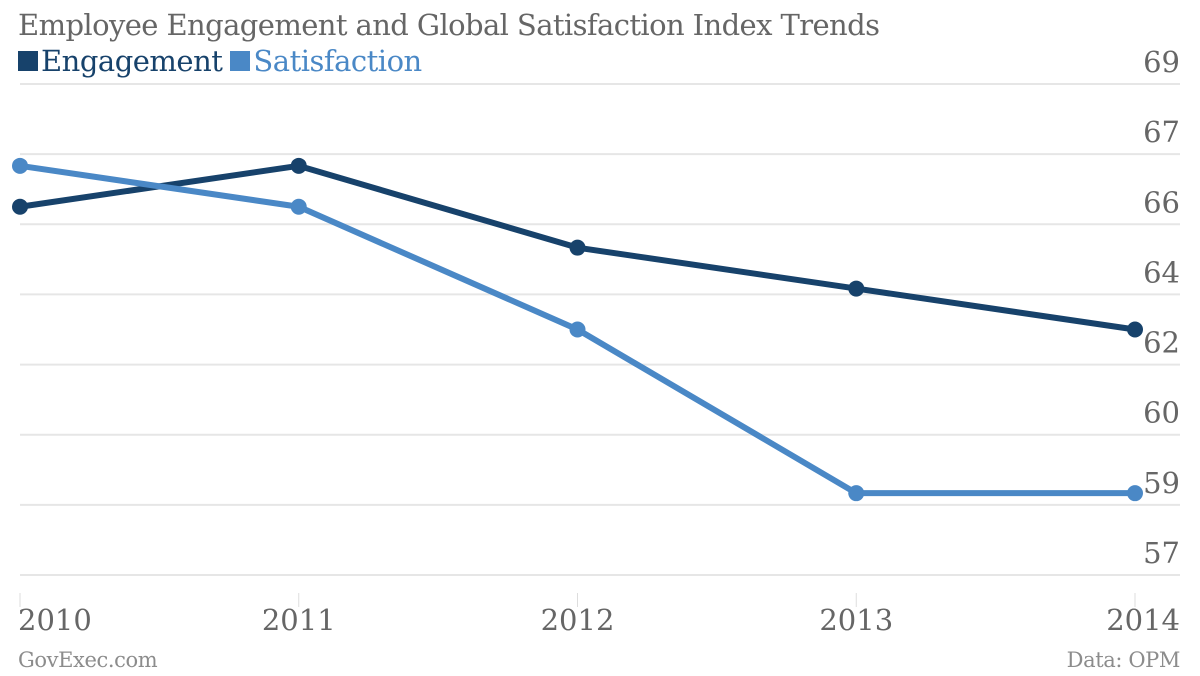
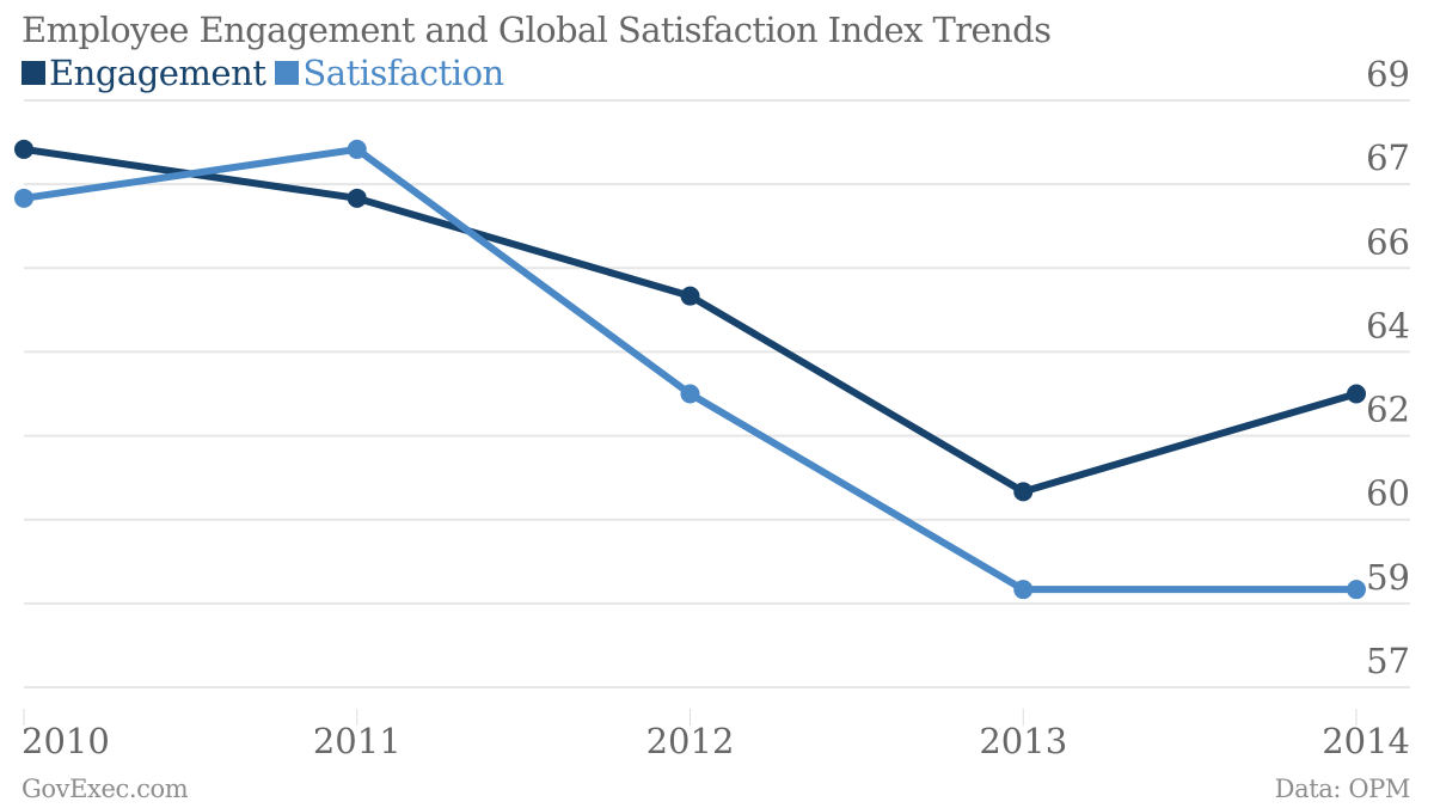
Engagement/2010: 66 -> 68
Satisfaction/2011: 66 -> 68
Engagement/2013: 64 -> 61
